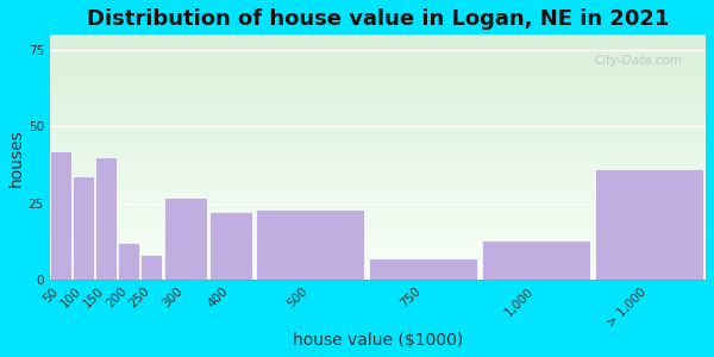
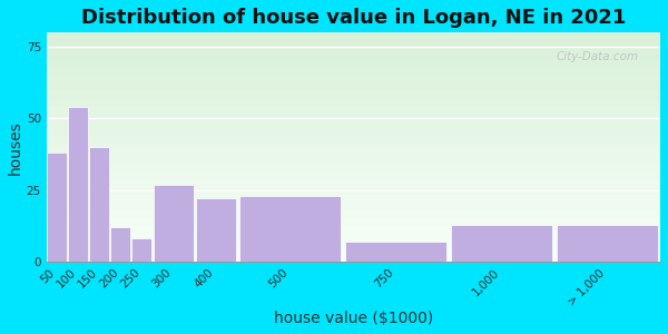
50: 42 -> 38
100: 34 -> 54
> 1,000: 36 -> 13
